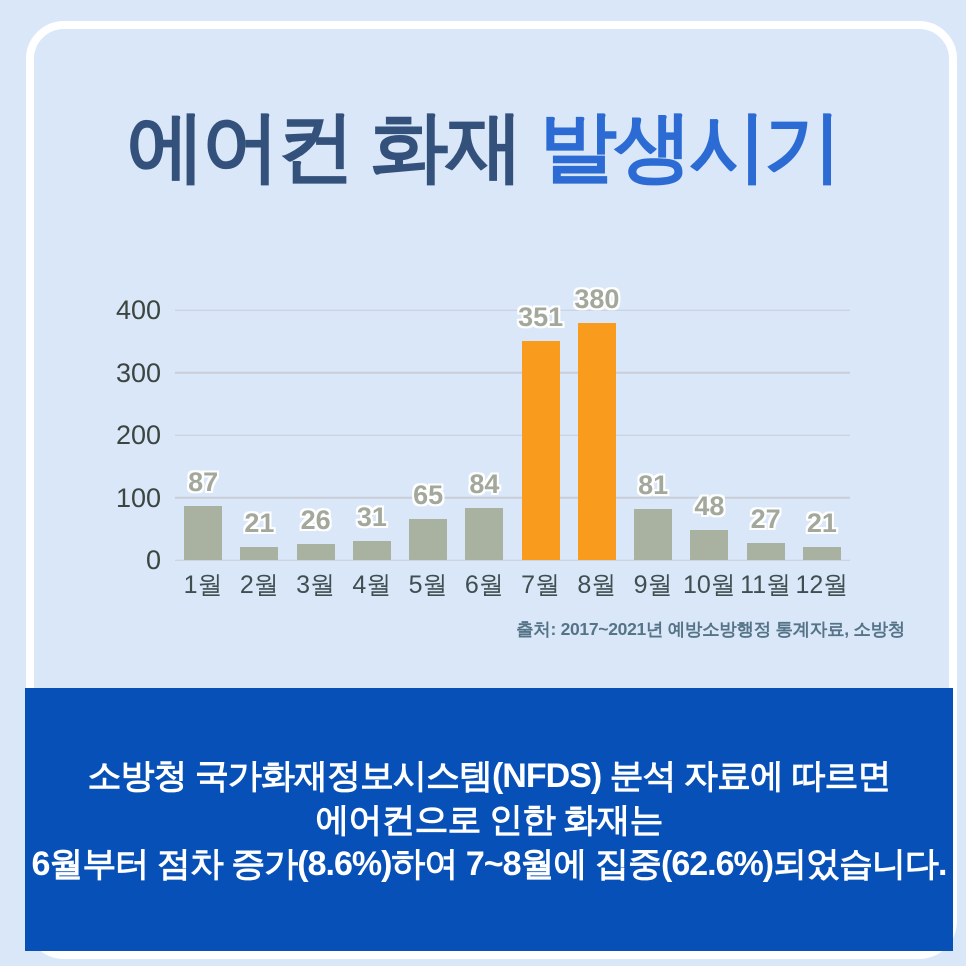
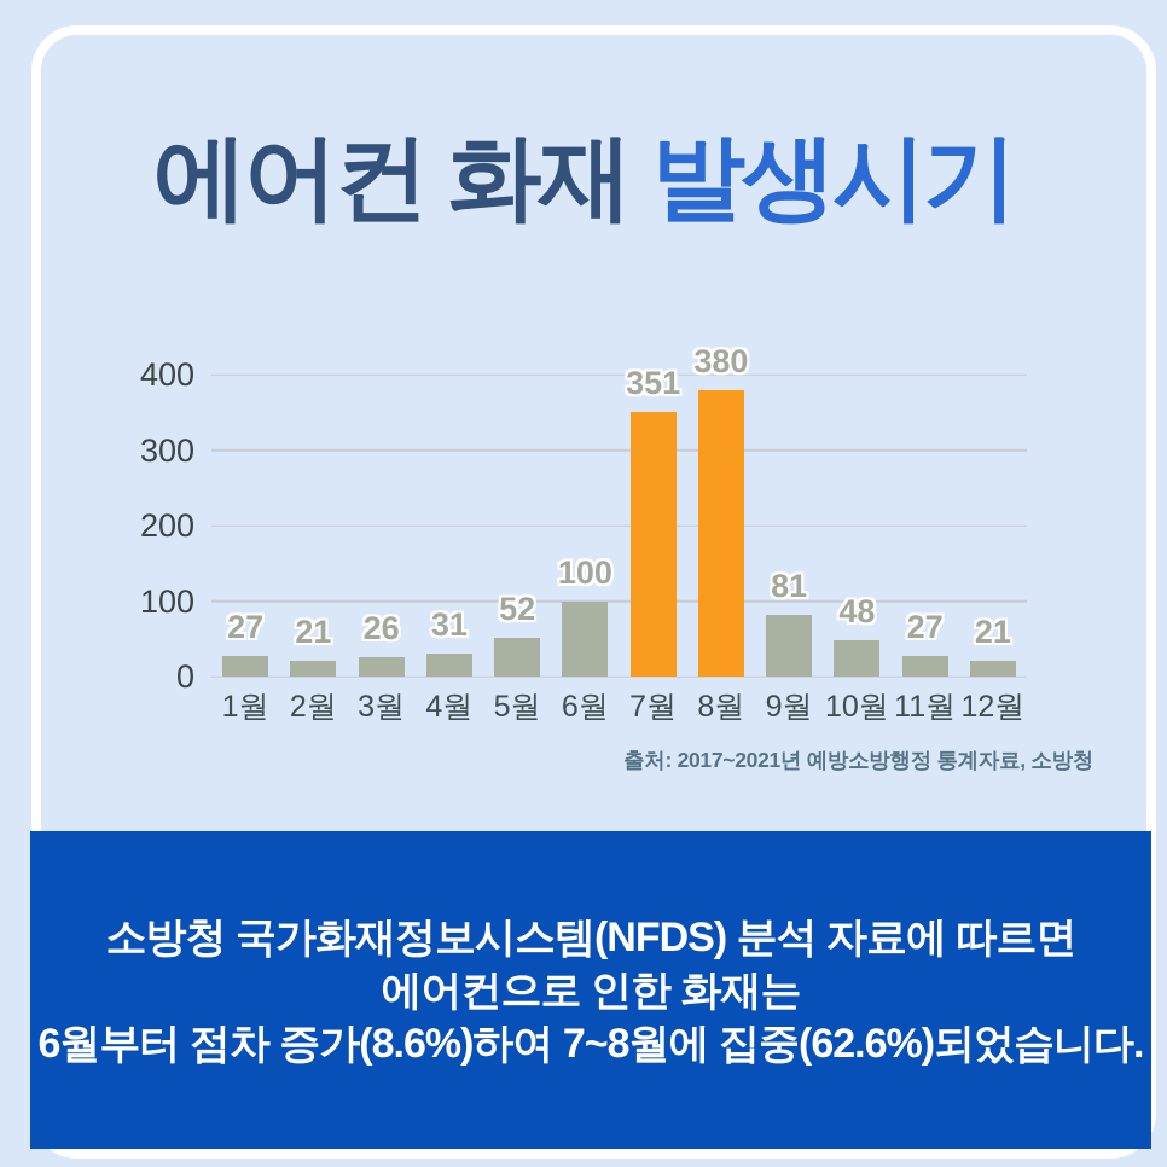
1월: 87 -> 27
5월: 65 -> 52
6월: 84 -> 100
